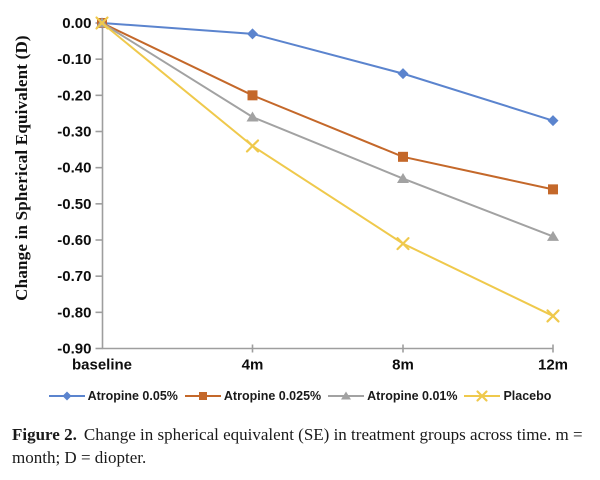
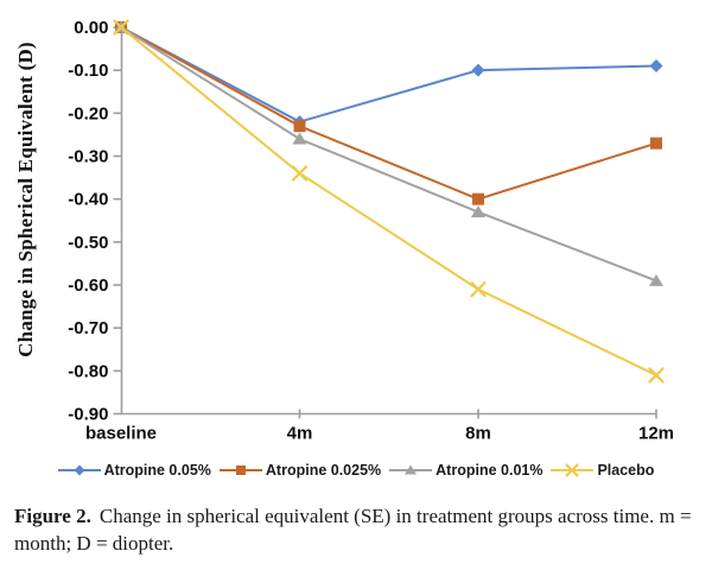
Atropine 0.05%/4m: -0.03 -> -0.22
Atropine 0.025%/4m: -0.20 -> -0.23
Atropine 0.05%/8m: -0.14 -> -0.10
Atropine 0.025%/8m: -0.37 -> -0.40
Atropine 0.05%/12m: -0.27 -> -0.09
Atropine 0.025%/12m: -0.46 -> -0.27
